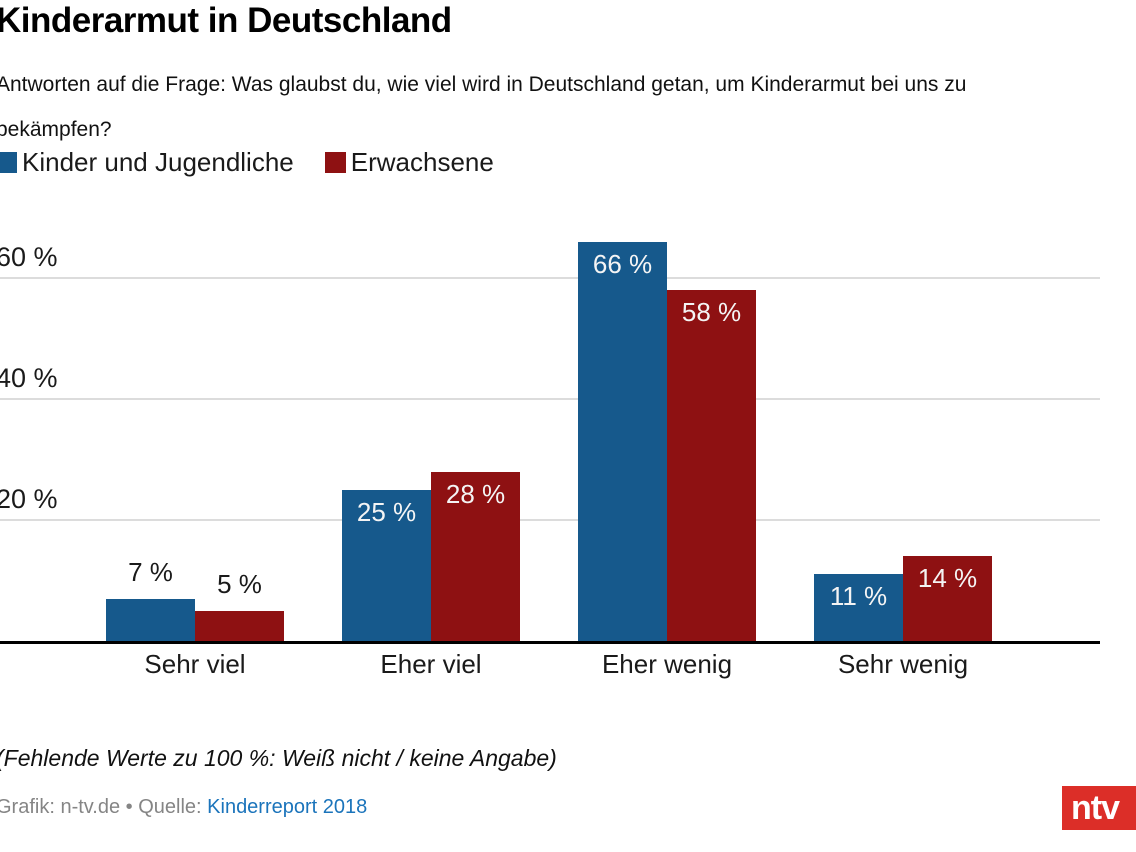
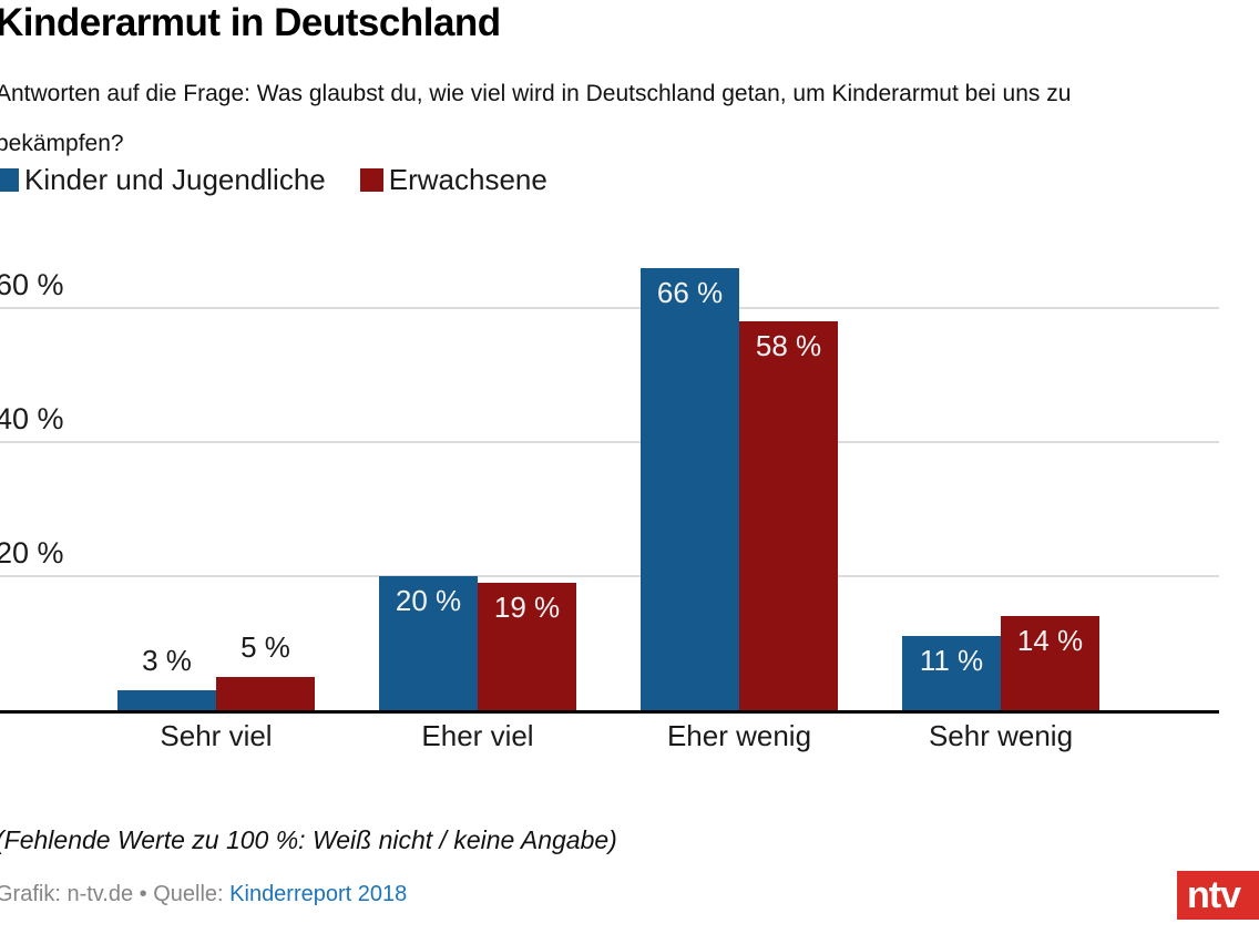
Kinder und Jugendliche/Sehr viel: 7 -> 3
Kinder und Jugendliche/Eher viel: 25 -> 20
Erwachsene/Eher viel: 28 -> 19
